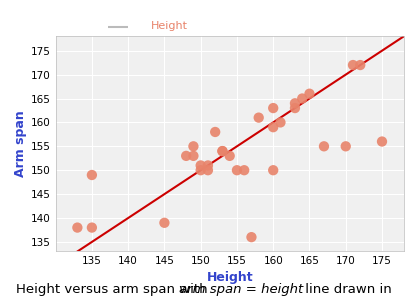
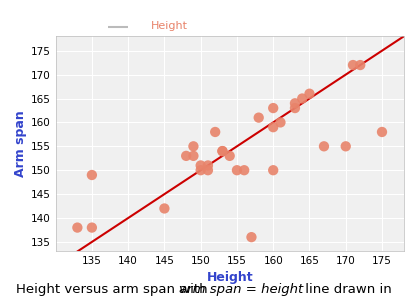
145: 139 -> 142
175: 156 -> 158
